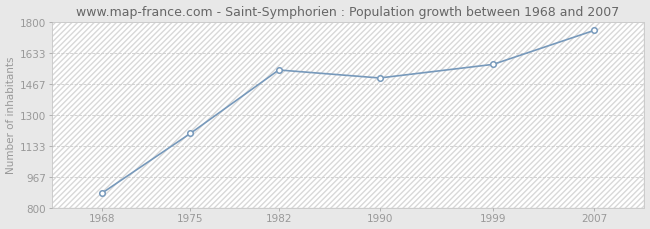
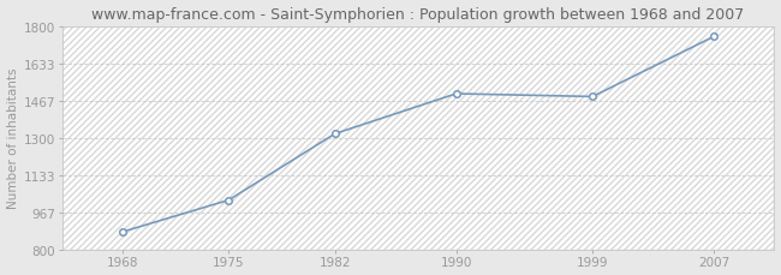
1975: 1200 -> 1020
1982: 1540 -> 1320
1999: 1570 -> 1480
